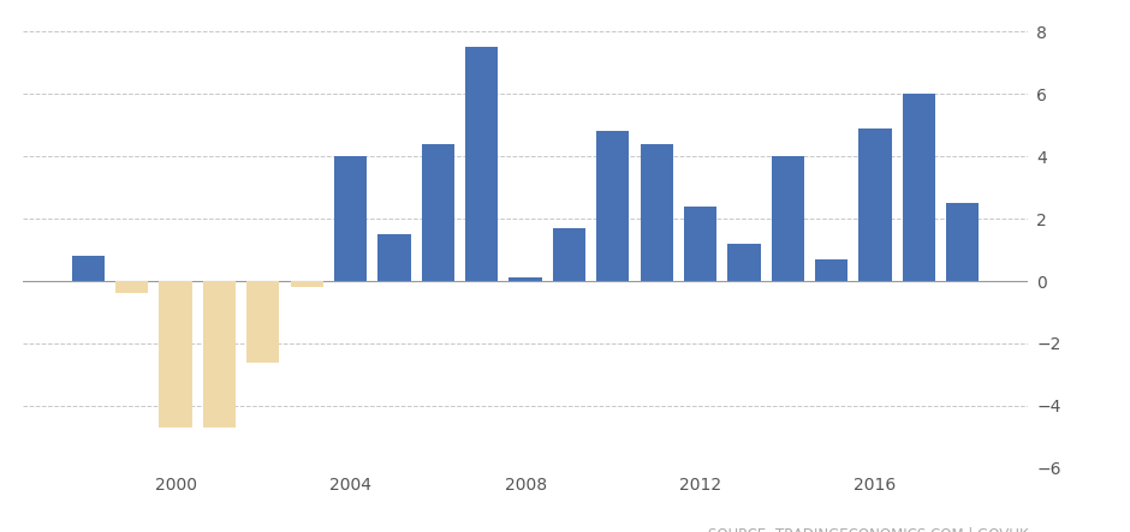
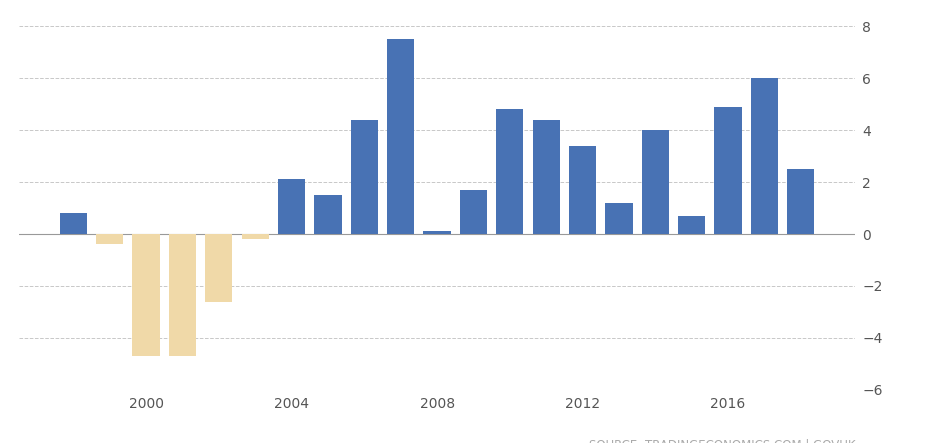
2004: 4.0 -> 2.1
2012: 2.4 -> 3.4
